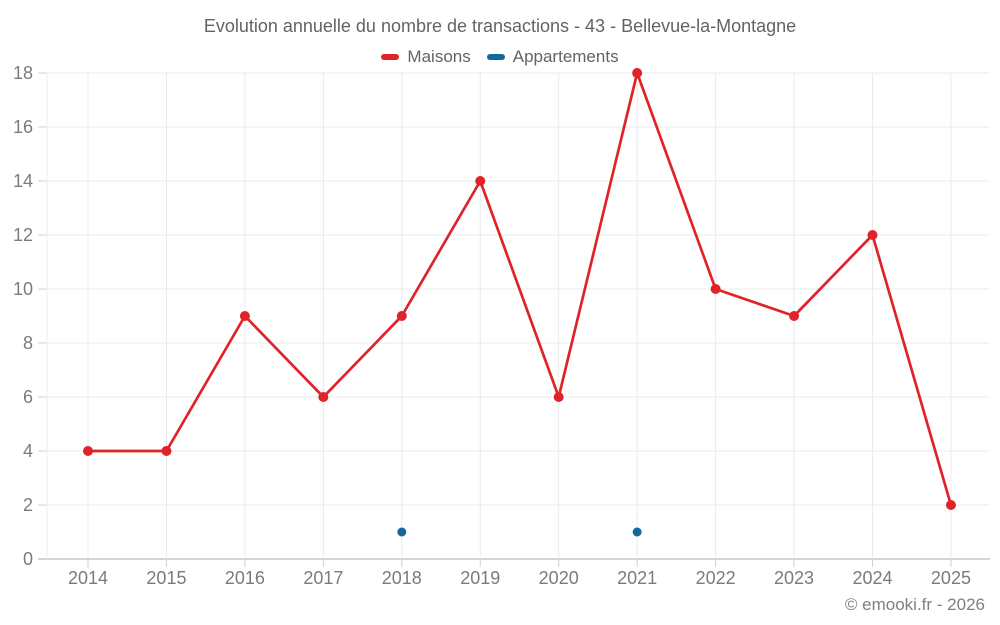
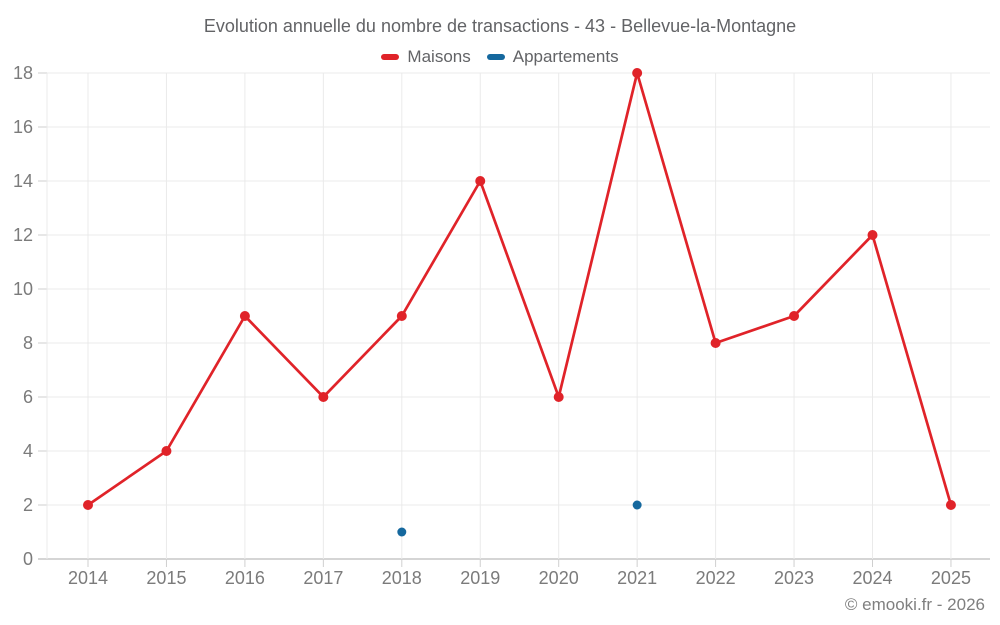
Maisons/2014: 4 -> 2
Appartements/2021: 1 -> 2
Maisons/2022: 10 -> 8
